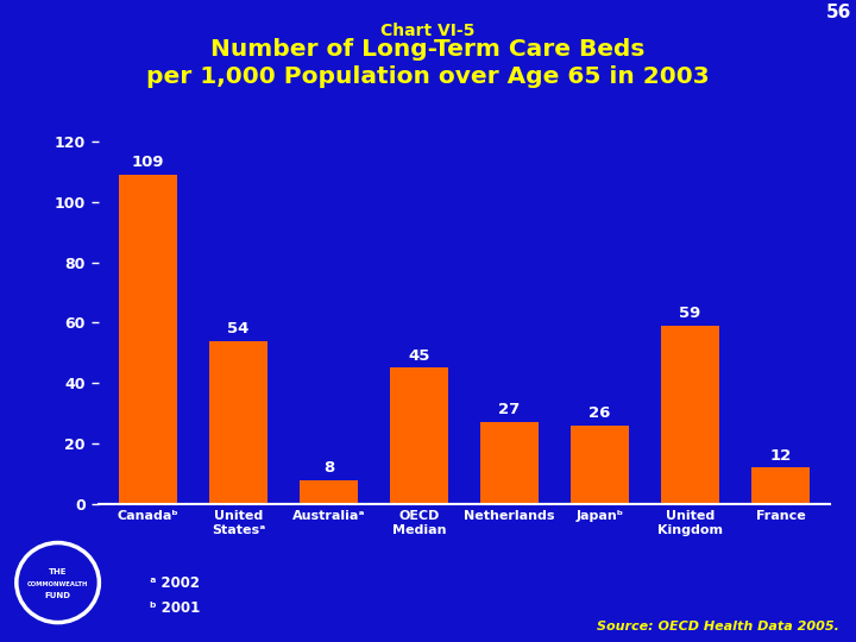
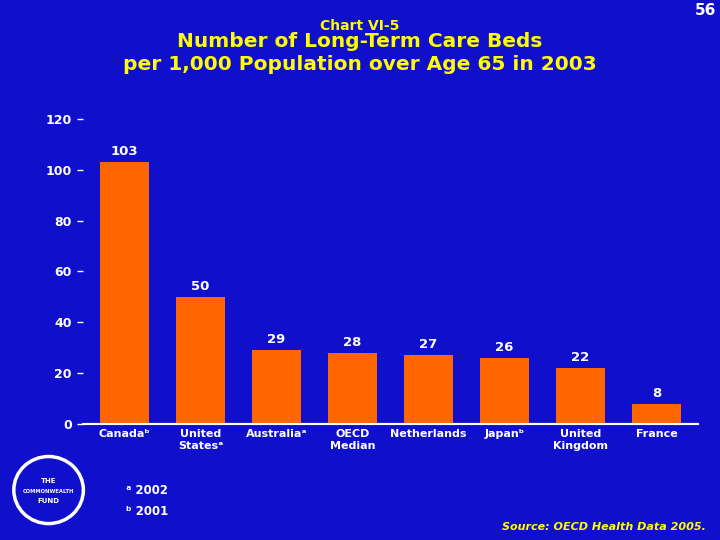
Canadaᵇ: 109 -> 103
United Statesᵃ: 54 -> 50
Australiaᵃ: 8 -> 29
OECD Median: 45 -> 28
United Kingdom: 59 -> 22
France: 12 -> 8
